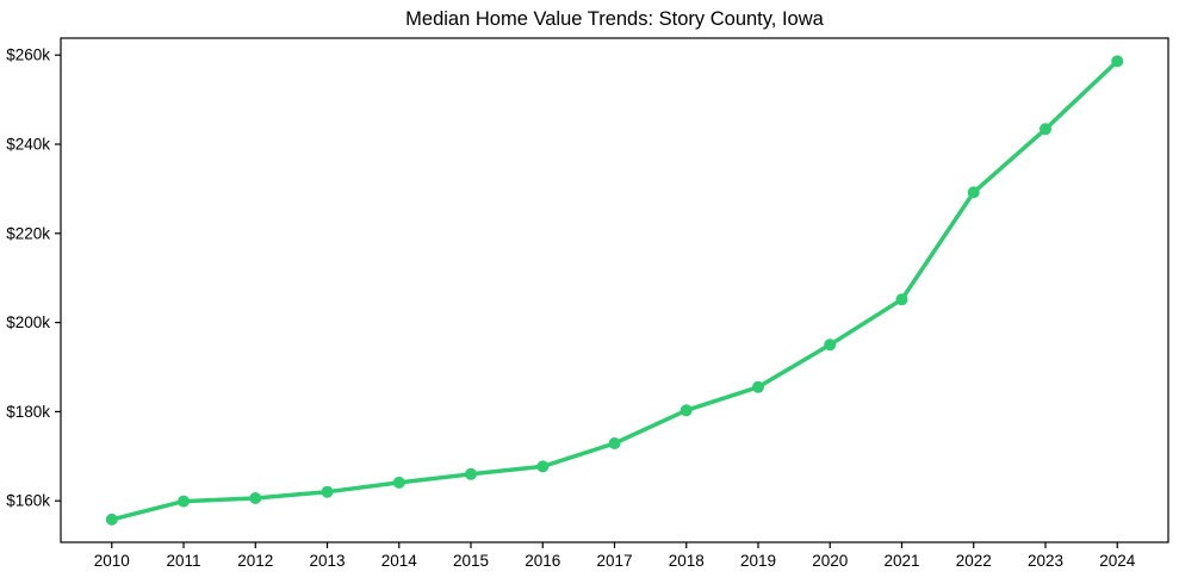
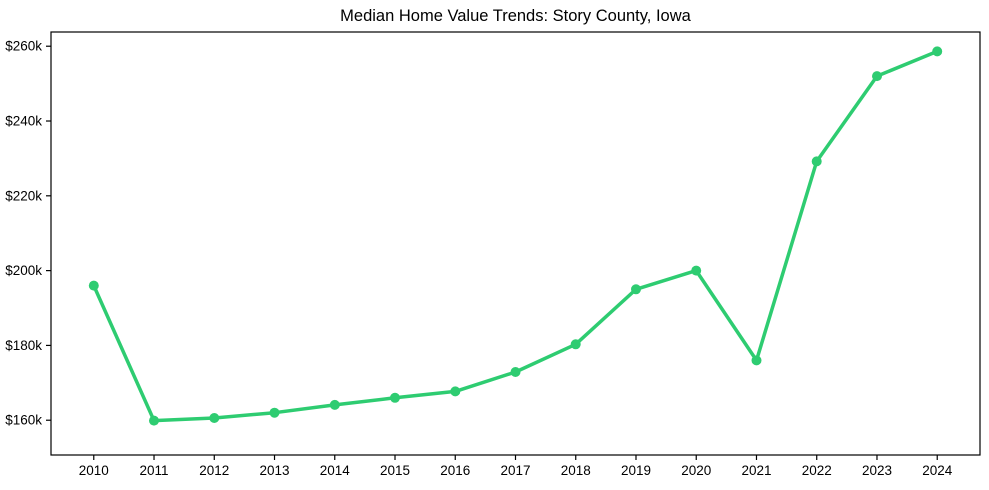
2010: $156k -> $196k
2019: $186k -> $195k
2020: $195k -> $200k
2021: $205k -> $176k
2023: $243k -> $252k
